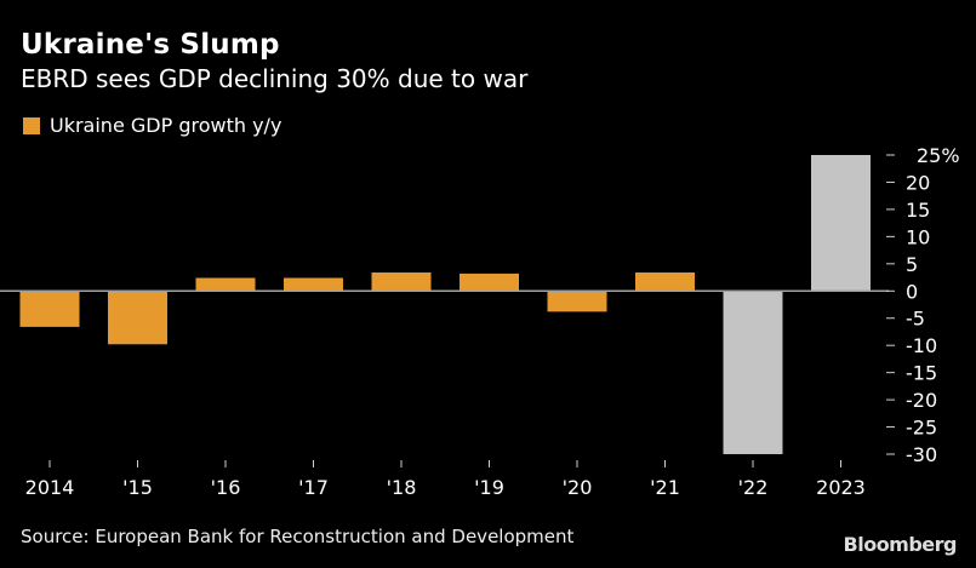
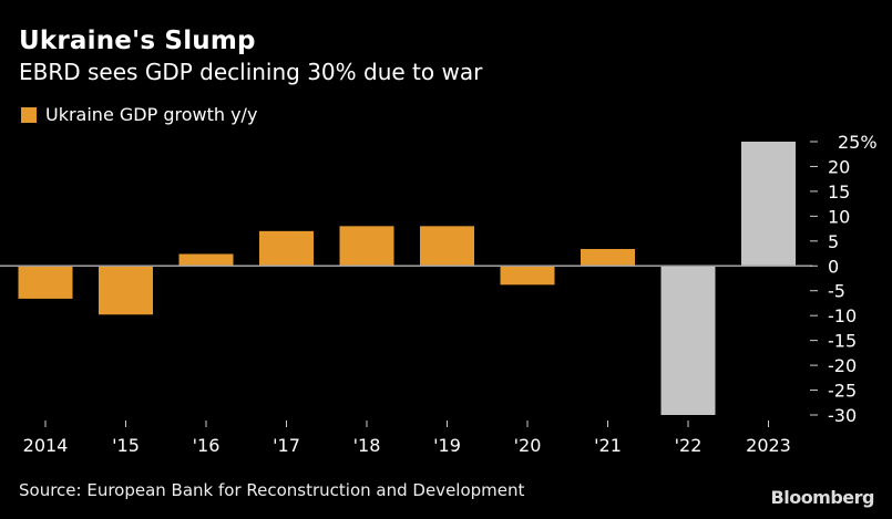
'17: 2 -> 7
'18: 3 -> 8
'19: 3 -> 8
